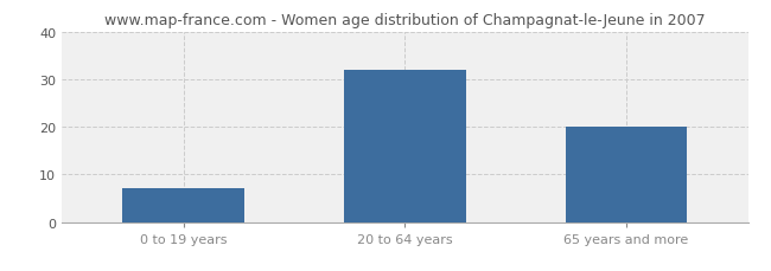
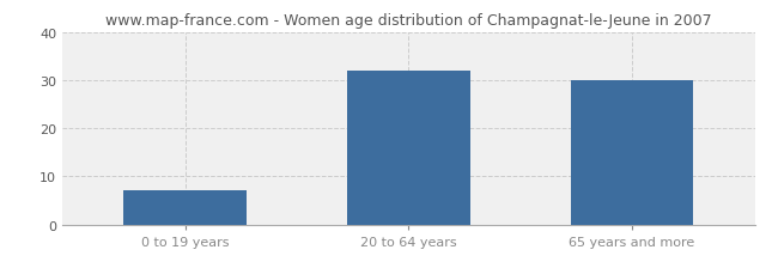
65 years and more: 20 -> 30
